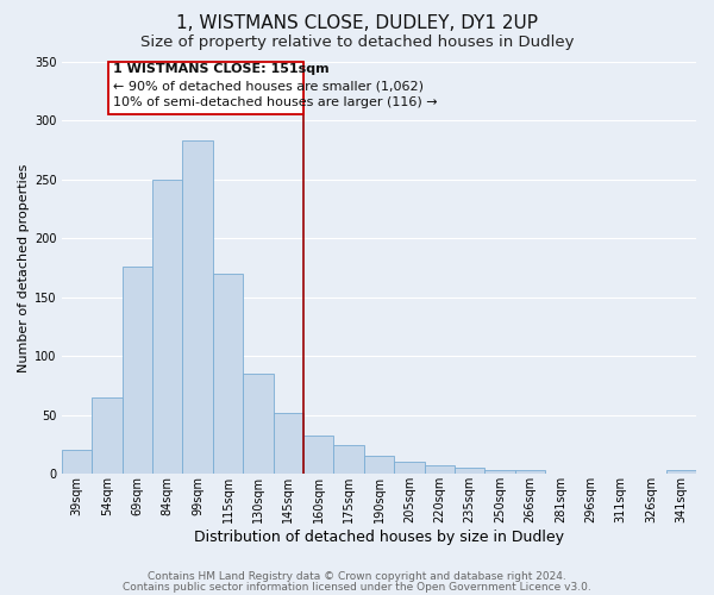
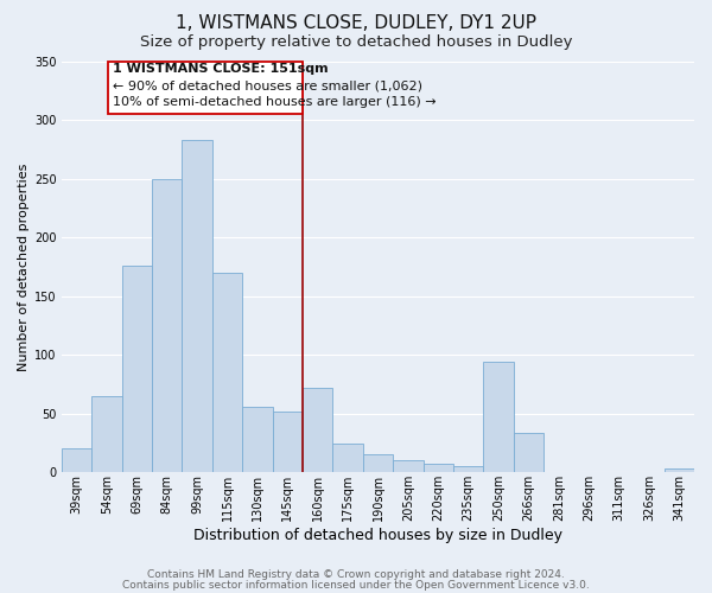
130sqm: 85 -> 56
160sqm: 32 -> 72
250sqm: 3 -> 94
266sqm: 3 -> 34
